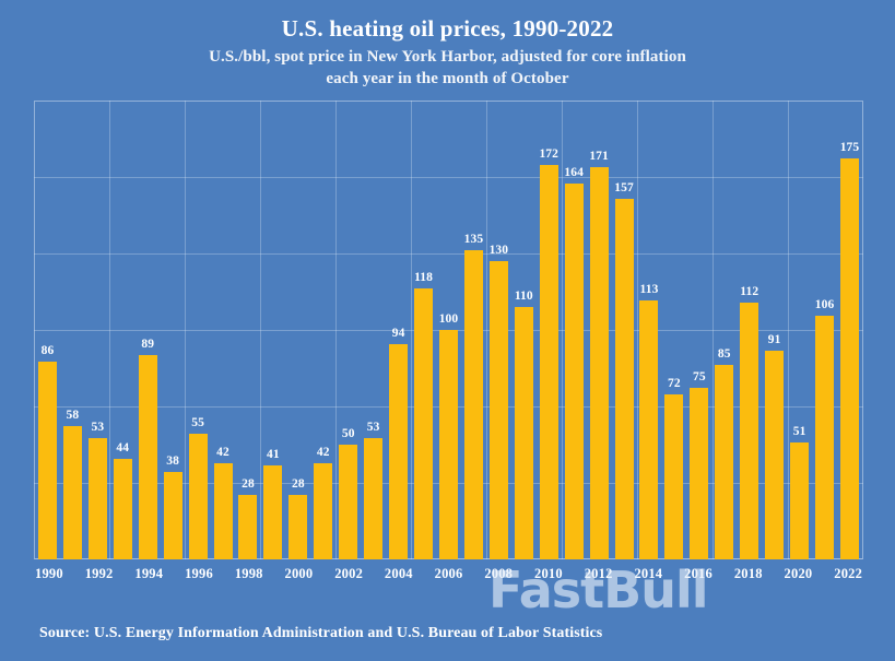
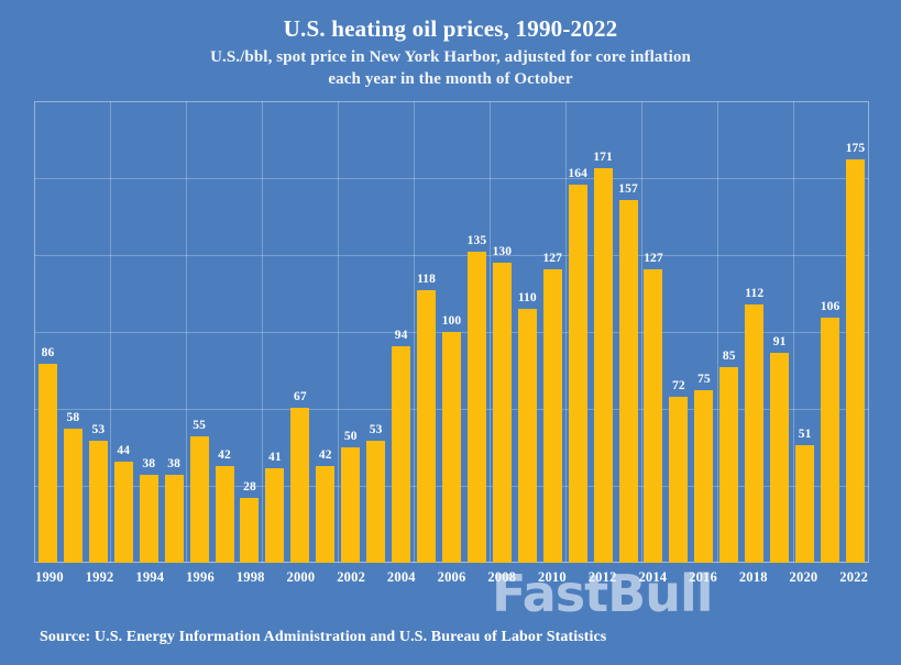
1994: 89 -> 38
2000: 28 -> 67
2010: 172 -> 127
2014: 113 -> 127
